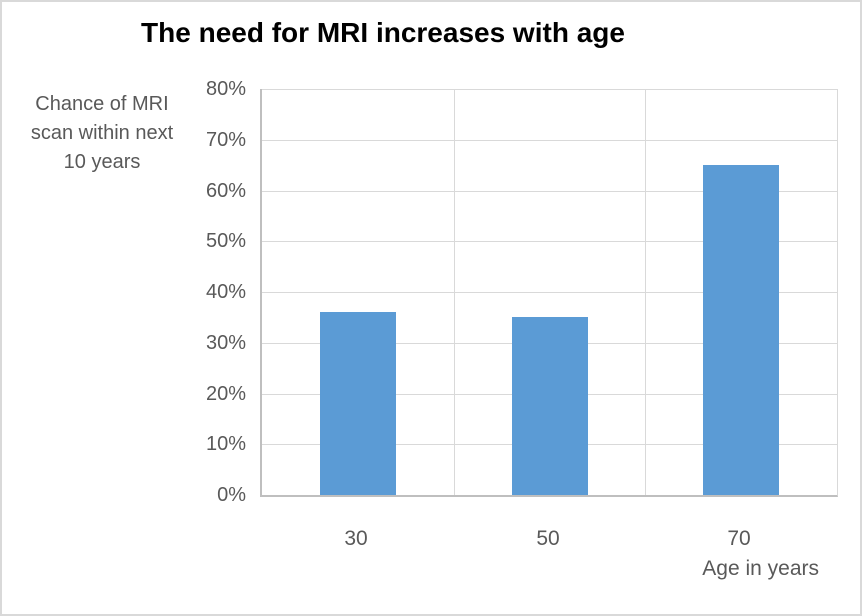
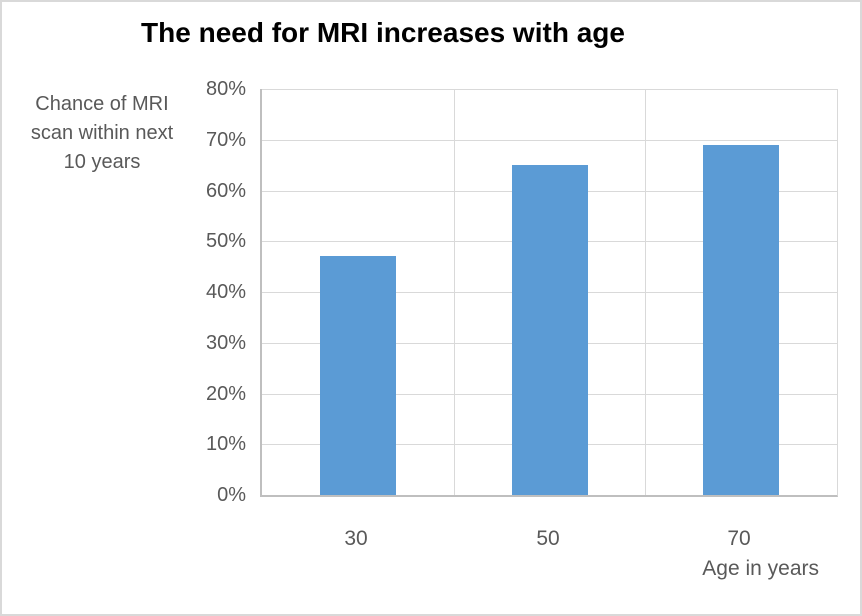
30: 36% -> 47%
50: 35% -> 65%
70: 65% -> 69%
